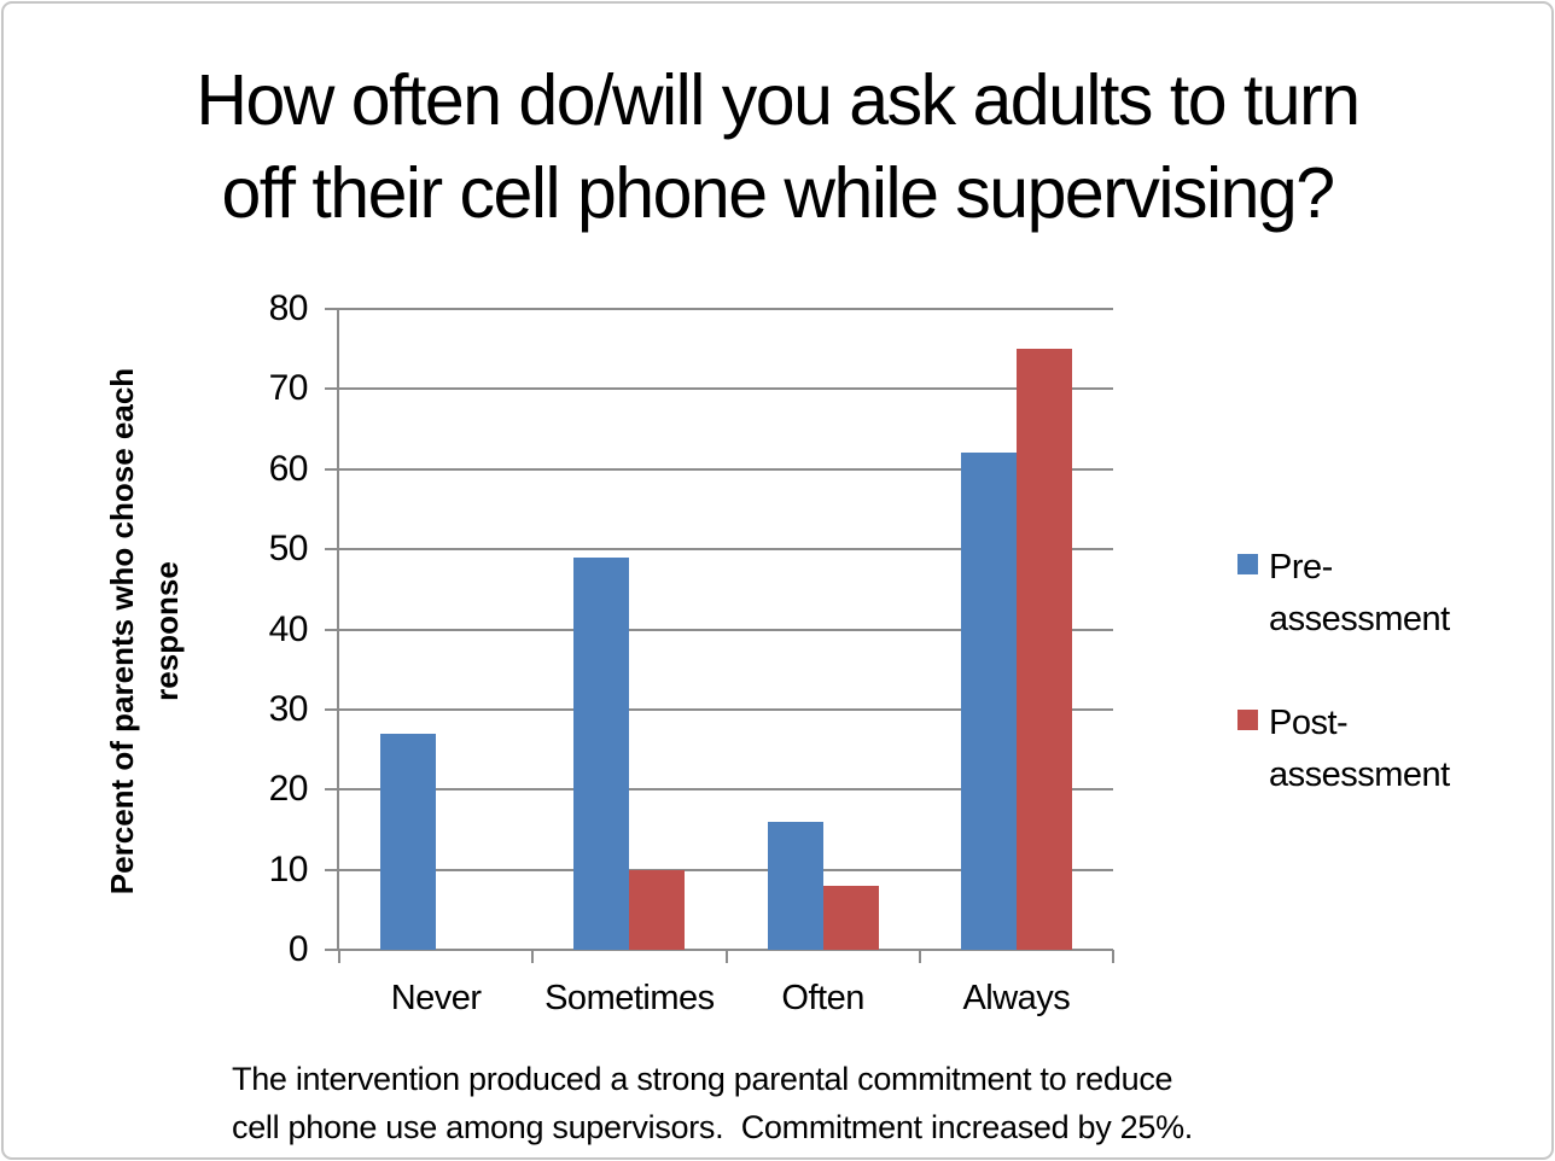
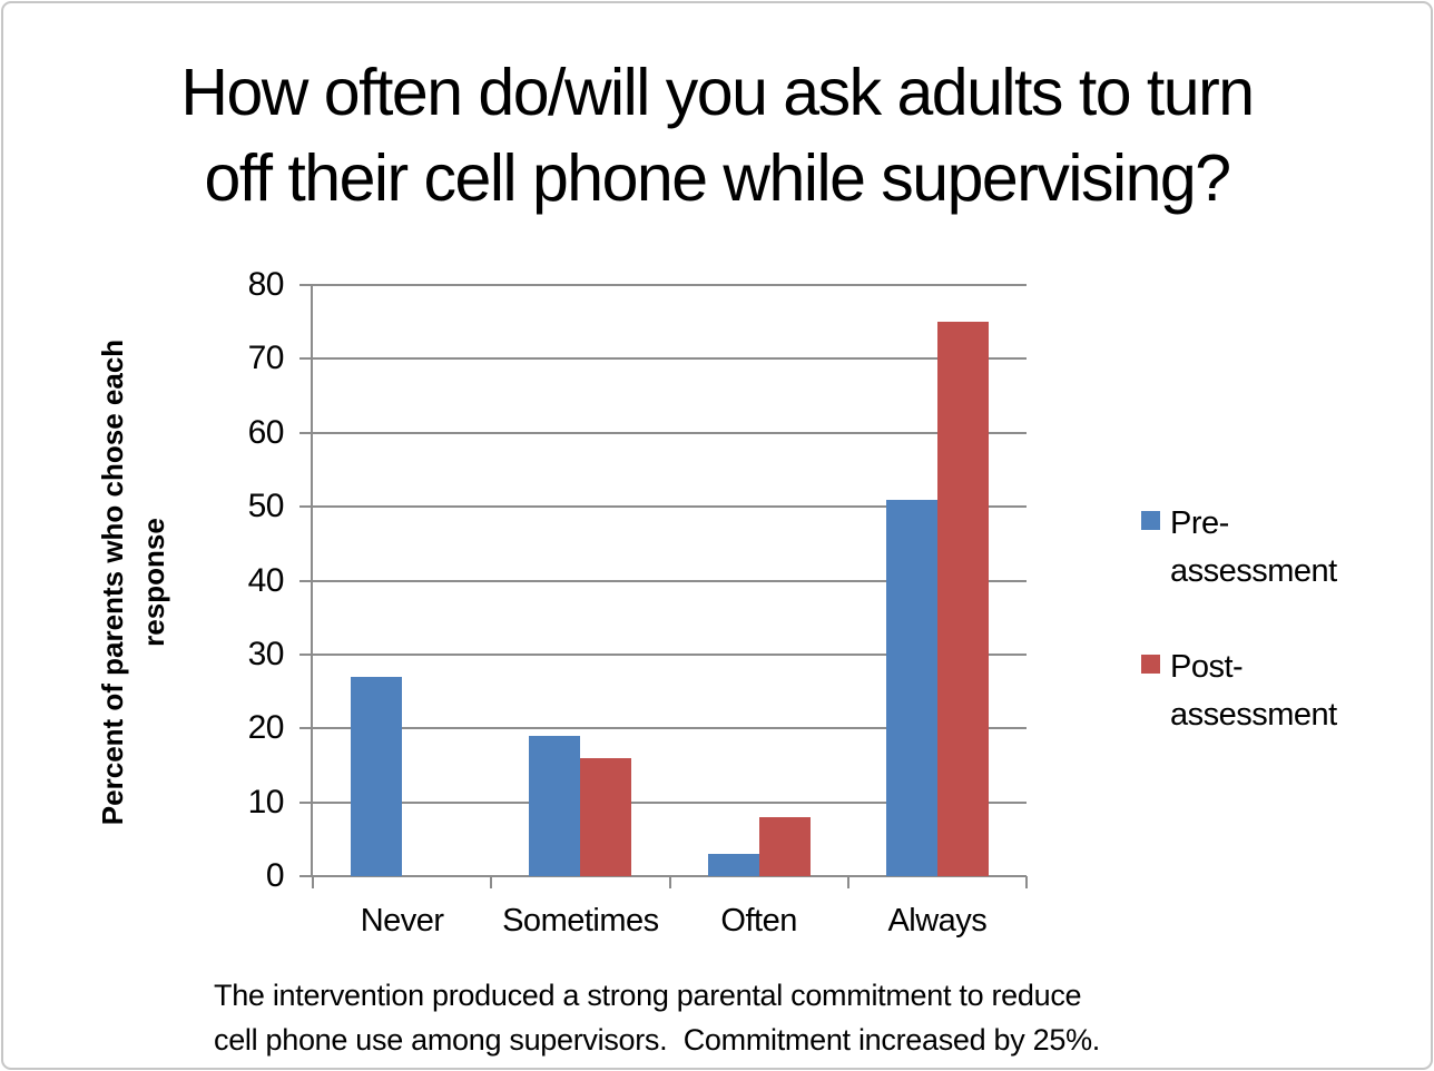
Pre-assessment/Sometimes: 49 -> 19
Post-assessment/Sometimes: 10 -> 16
Pre-assessment/Often: 16 -> 3
Pre-assessment/Always: 62 -> 51
